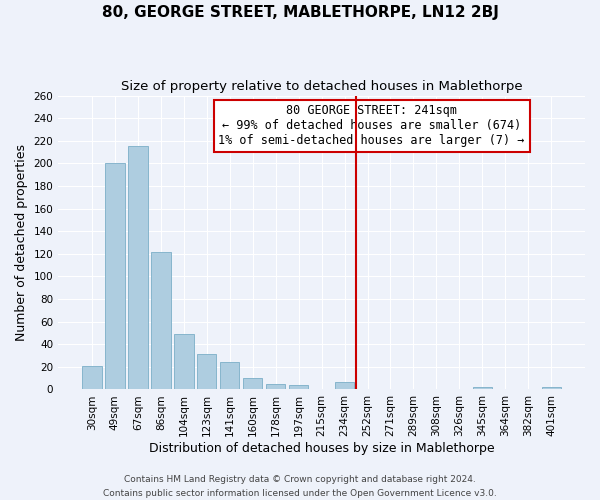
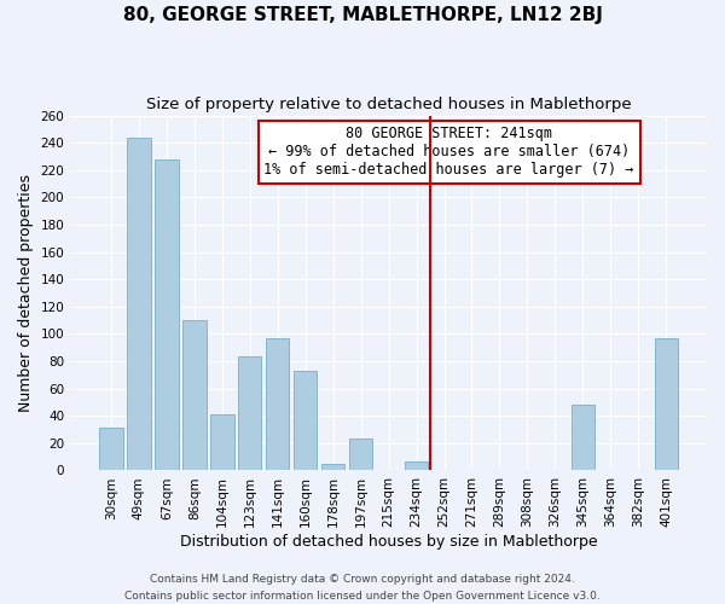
30sqm: 21 -> 31
49sqm: 200 -> 244
67sqm: 215 -> 228
86sqm: 122 -> 110
104sqm: 49 -> 41
123sqm: 31 -> 84
141sqm: 24 -> 97
160sqm: 10 -> 73
197sqm: 4 -> 23
345sqm: 2 -> 48
401sqm: 2 -> 97
